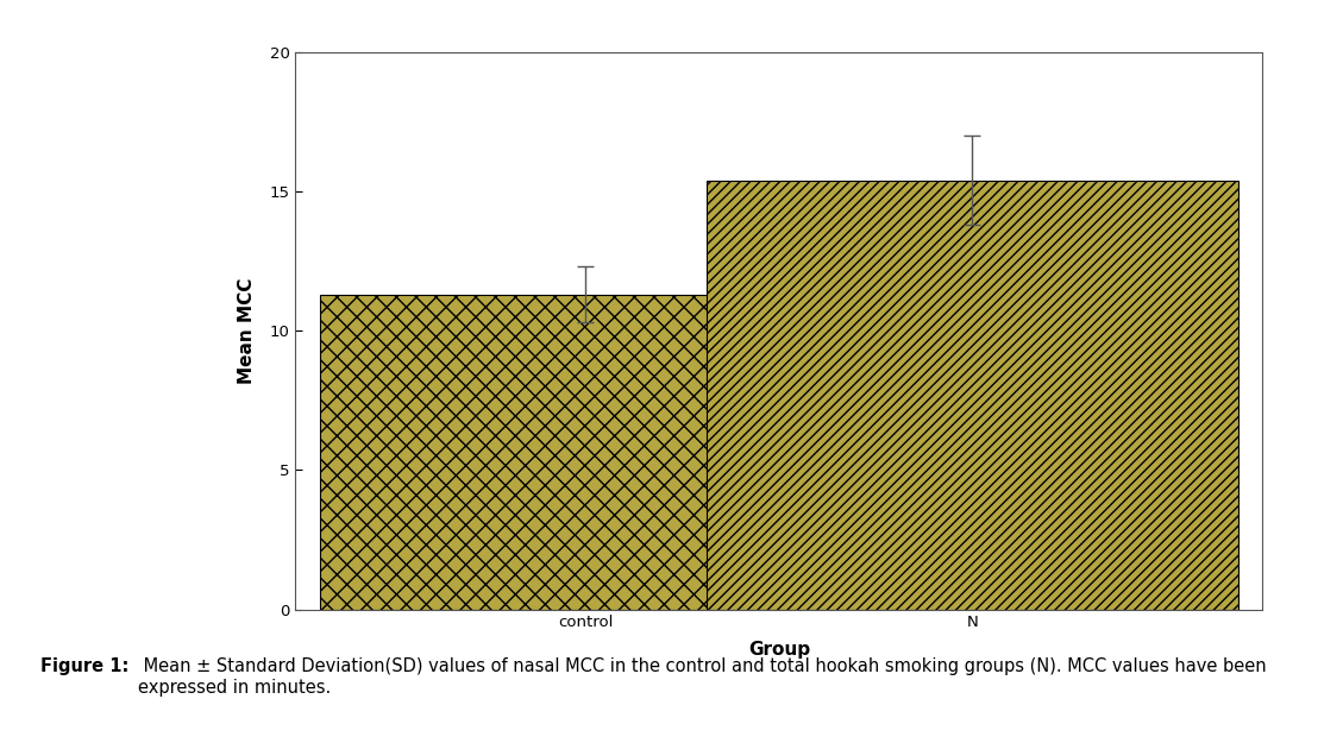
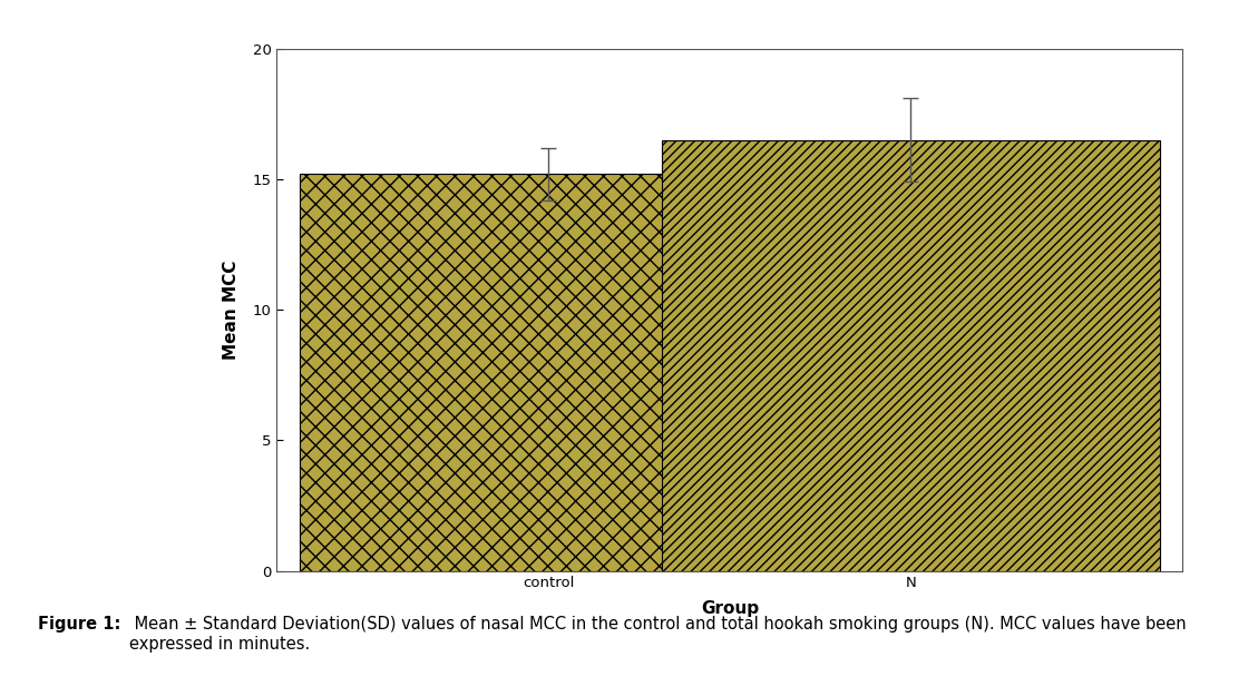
control: 11.3 -> 15.2
N: 15.4 -> 16.5
